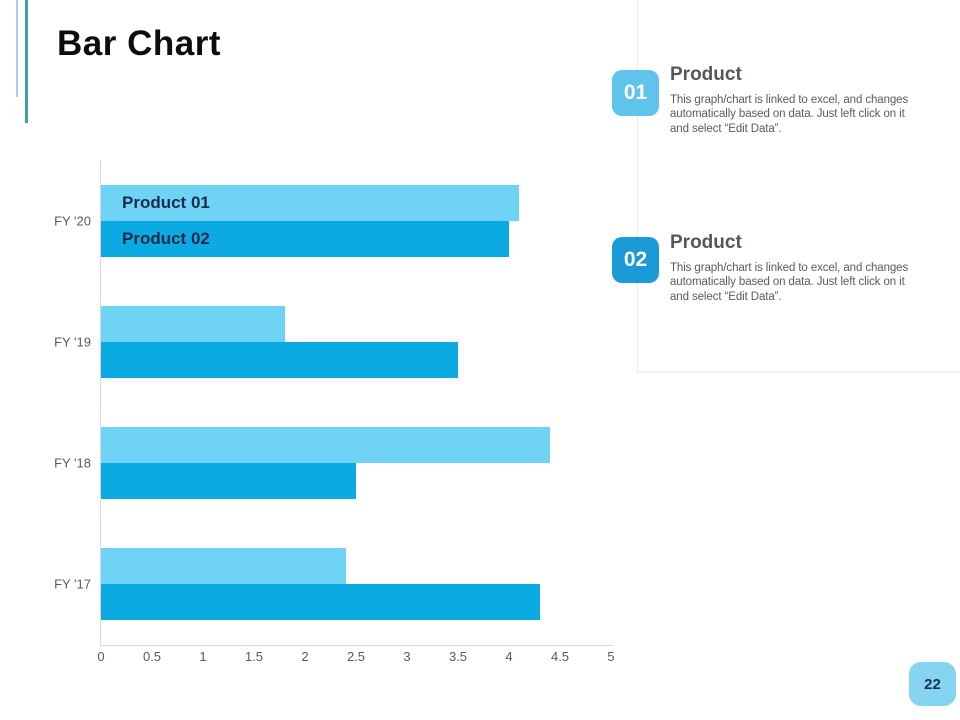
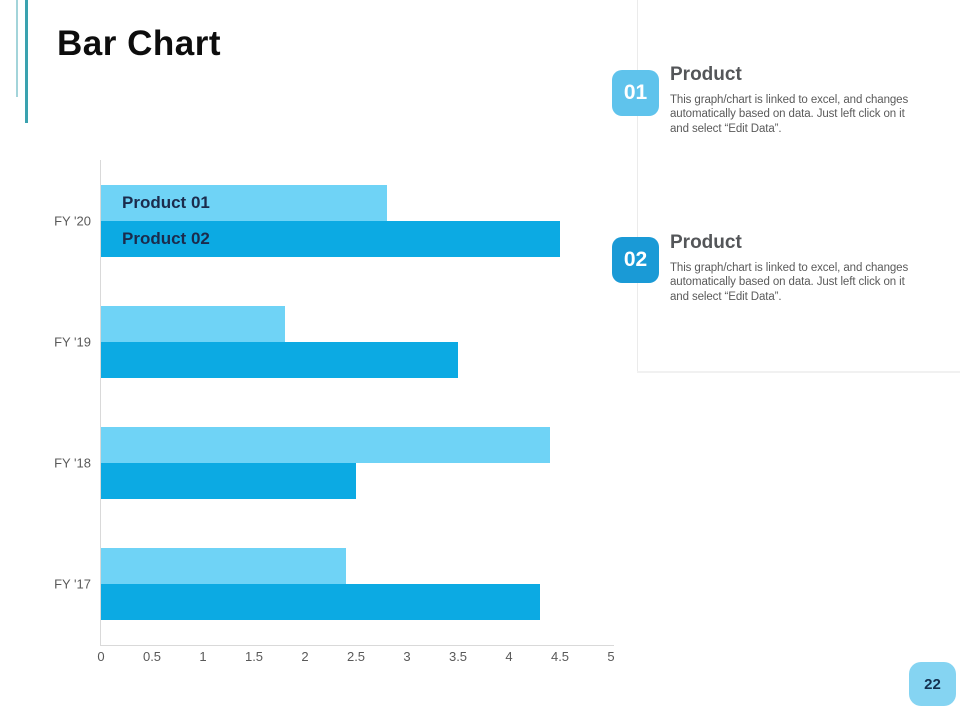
Product 01/FY '20: 4.1 -> 2.8
Product 02/FY '20: 4.0 -> 4.5
